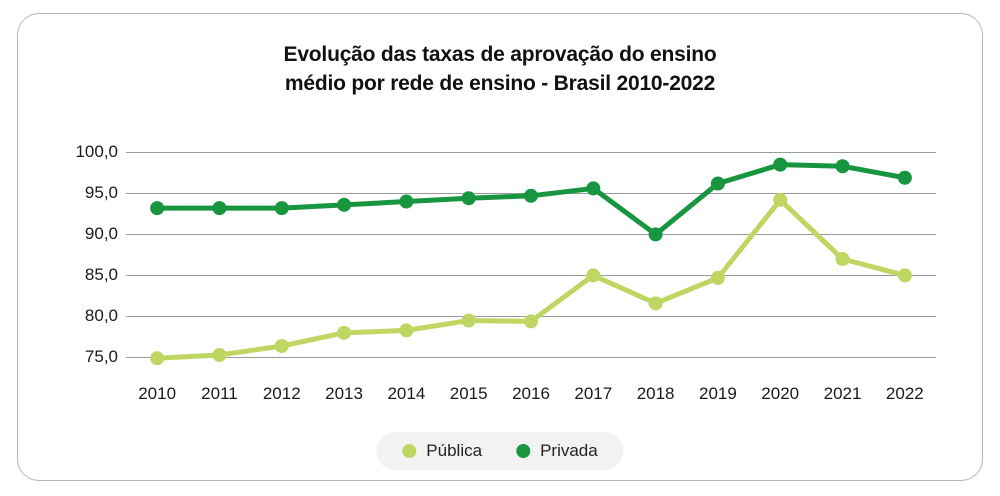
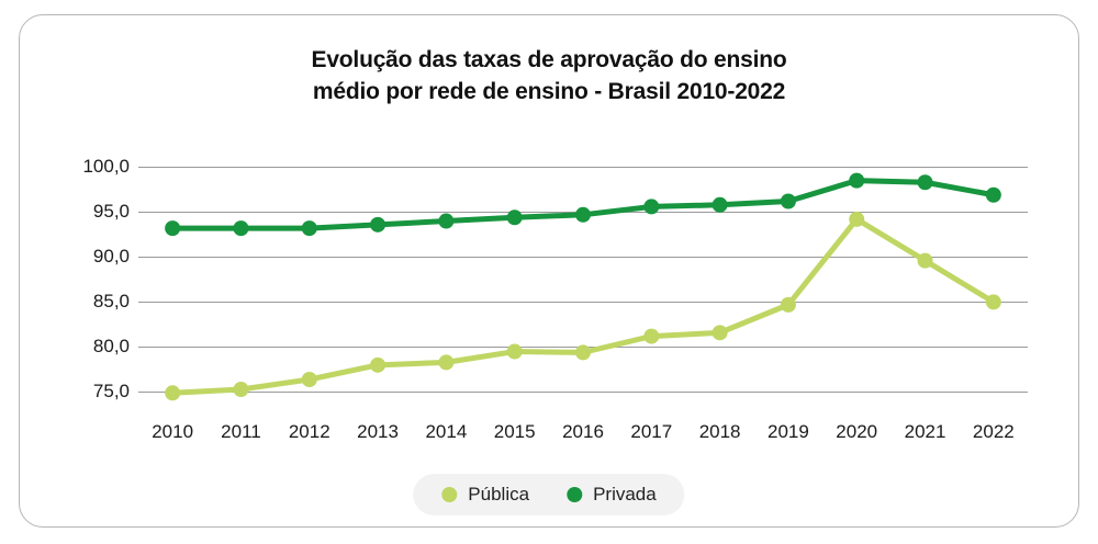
Pública/2017: 85 -> 81
Privada/2018: 90 -> 96
Pública/2021: 87 -> 90
